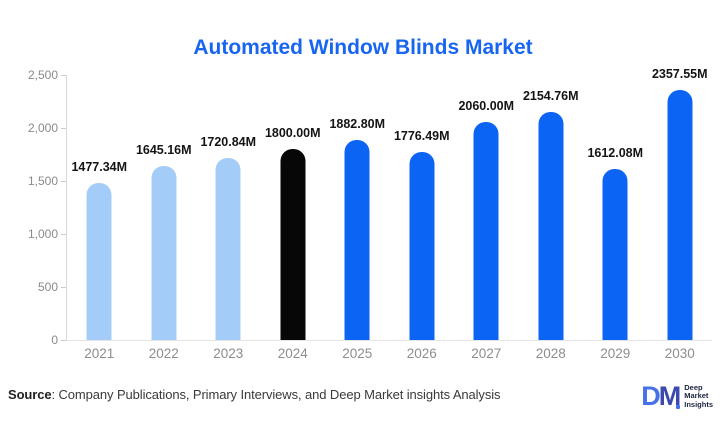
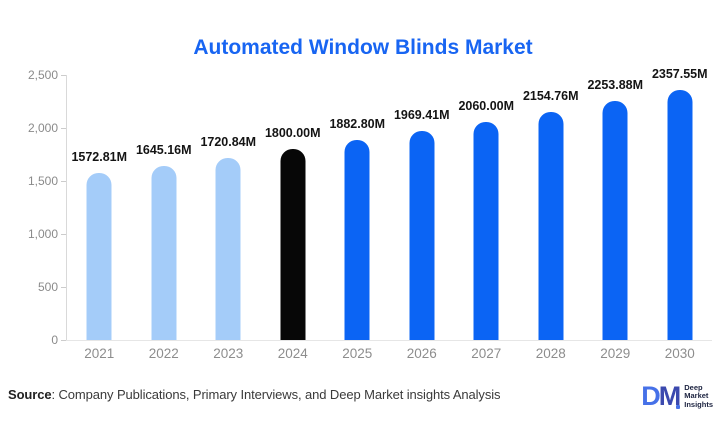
2021: 1477.34M -> 1572.81M
2026: 1776.49M -> 1969.41M
2029: 1612.08M -> 2253.88M
